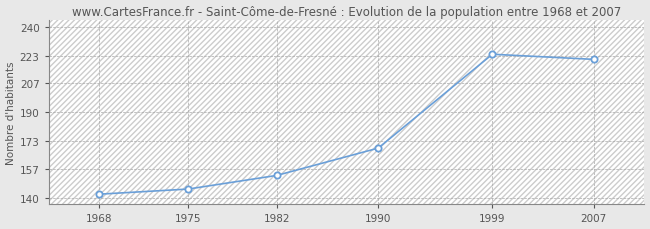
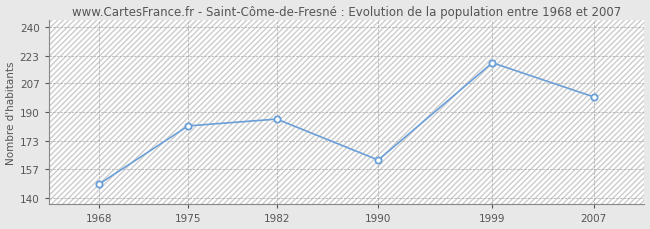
1968: 142 -> 148
1975: 145 -> 182
1982: 153 -> 186
1990: 169 -> 162
1999: 224 -> 219
2007: 221 -> 199
